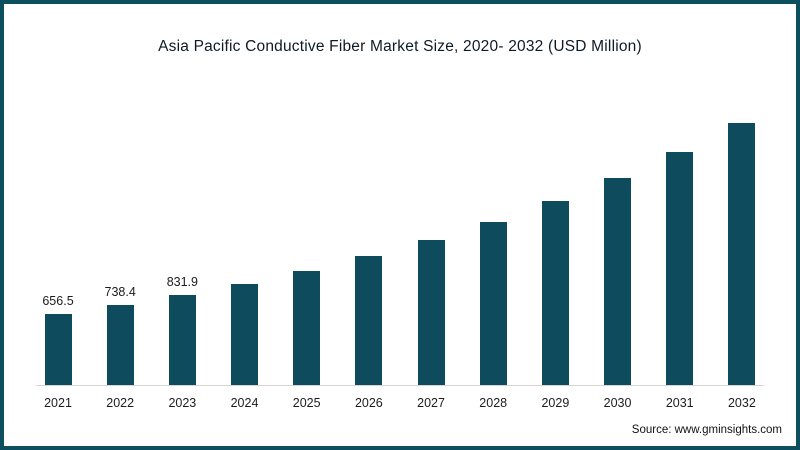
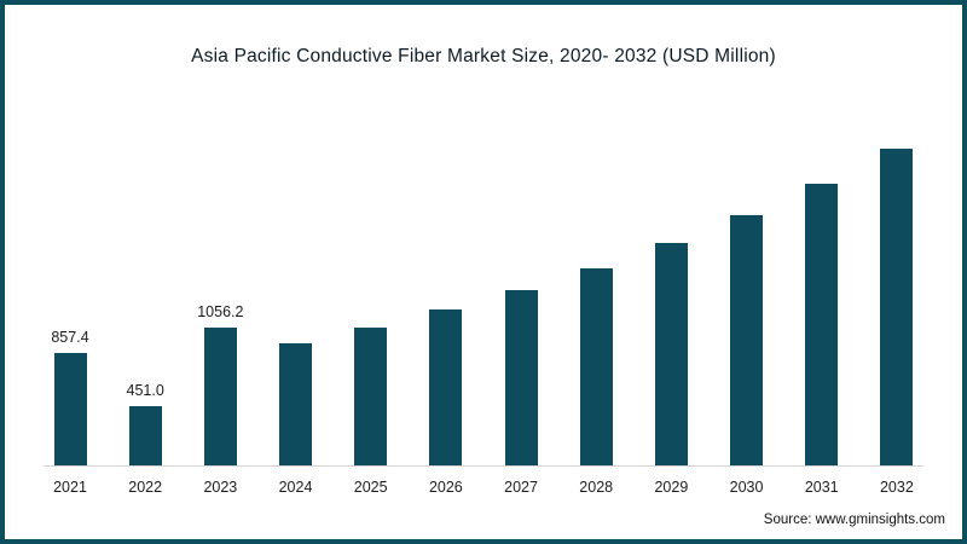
2021: 656.5 -> 857.4
2022: 738.4 -> 451.0
2023: 831.9 -> 1056.2
